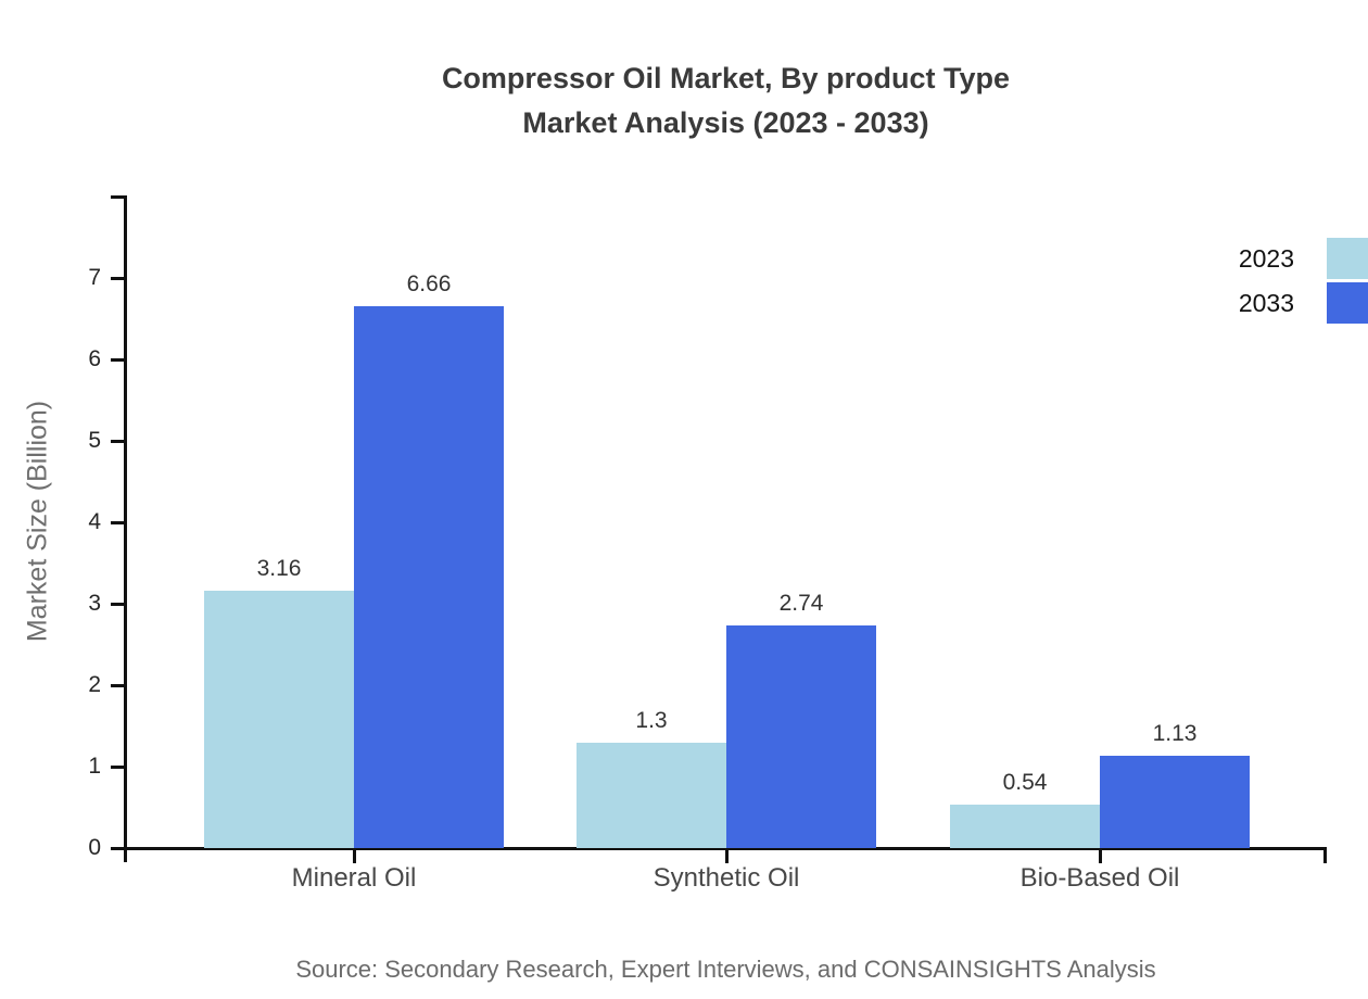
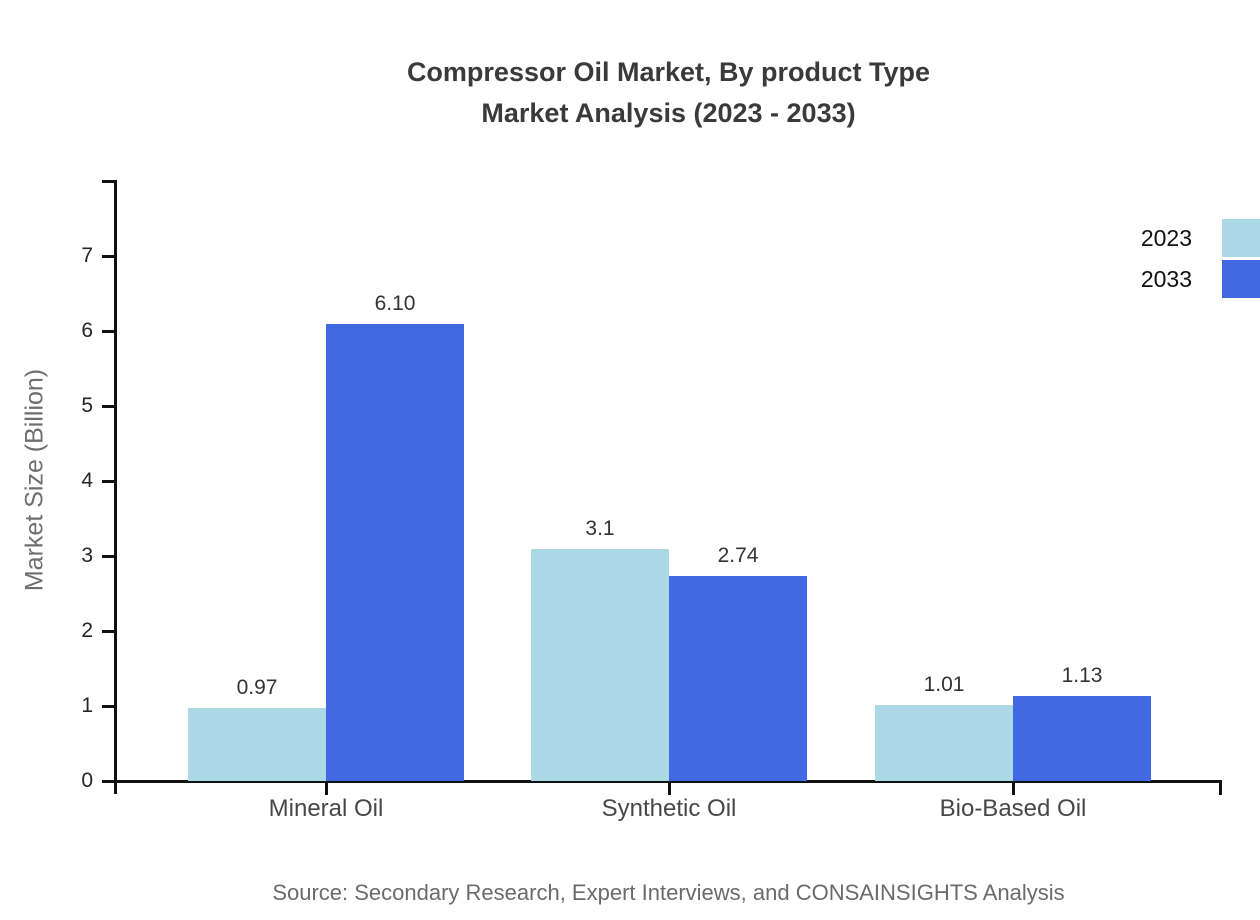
2023/Mineral Oil: 3.16 -> 0.97
2033/Mineral Oil: 6.66 -> 6.10
2023/Synthetic Oil: 1.3 -> 3.1
2023/Bio-Based Oil: 0.54 -> 1.01
